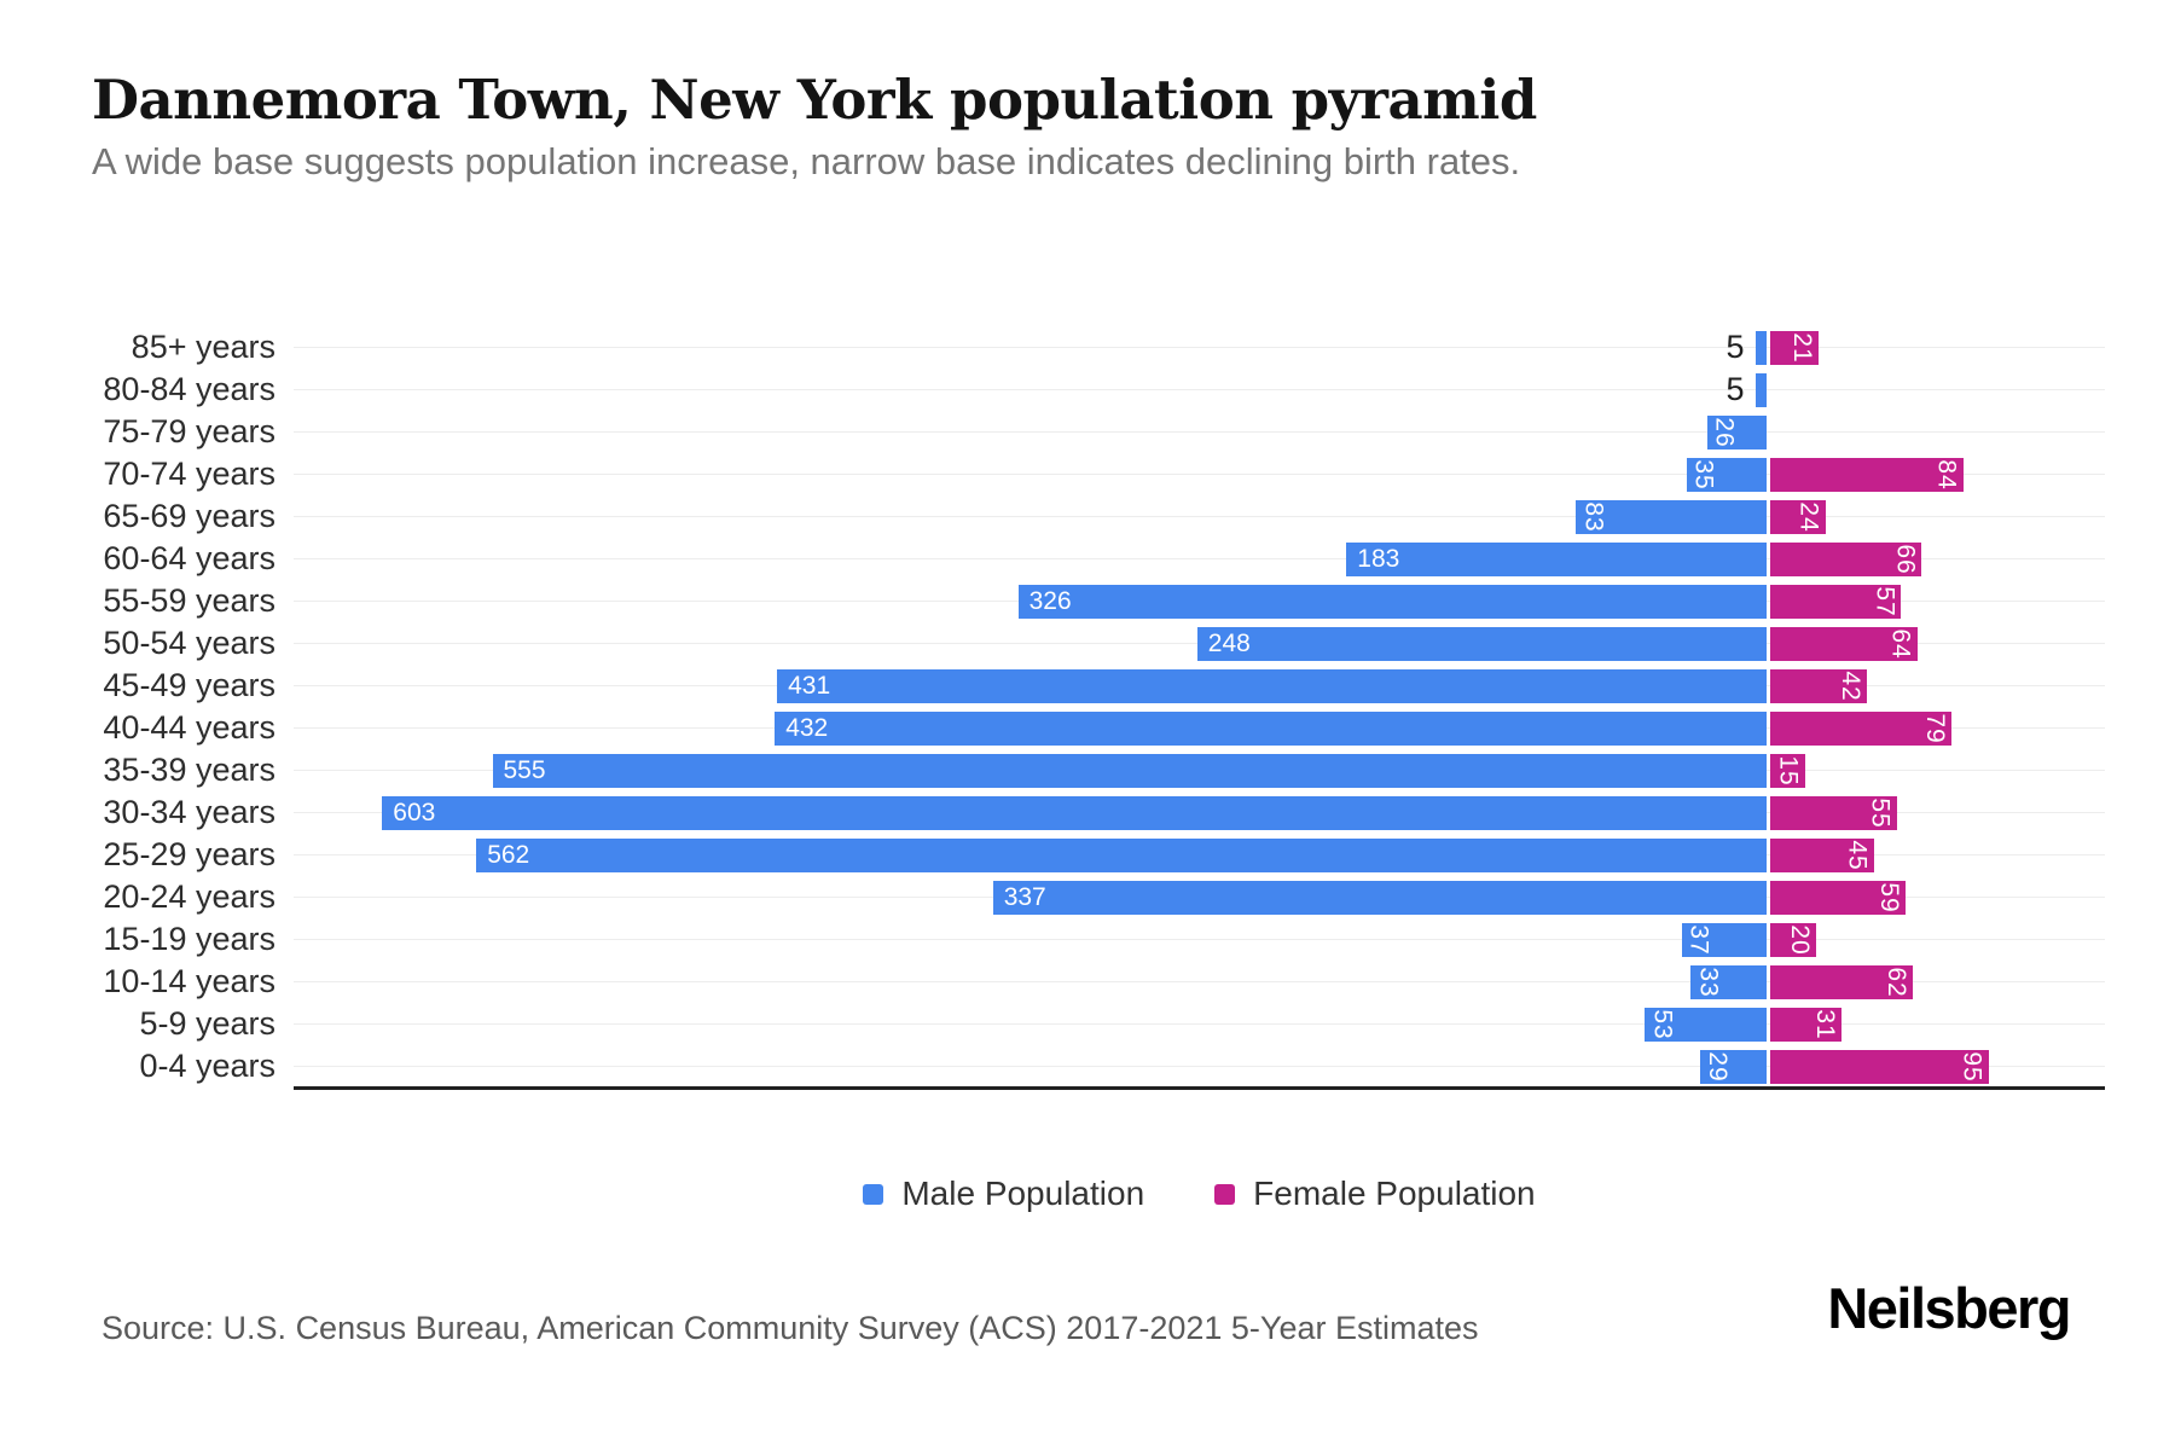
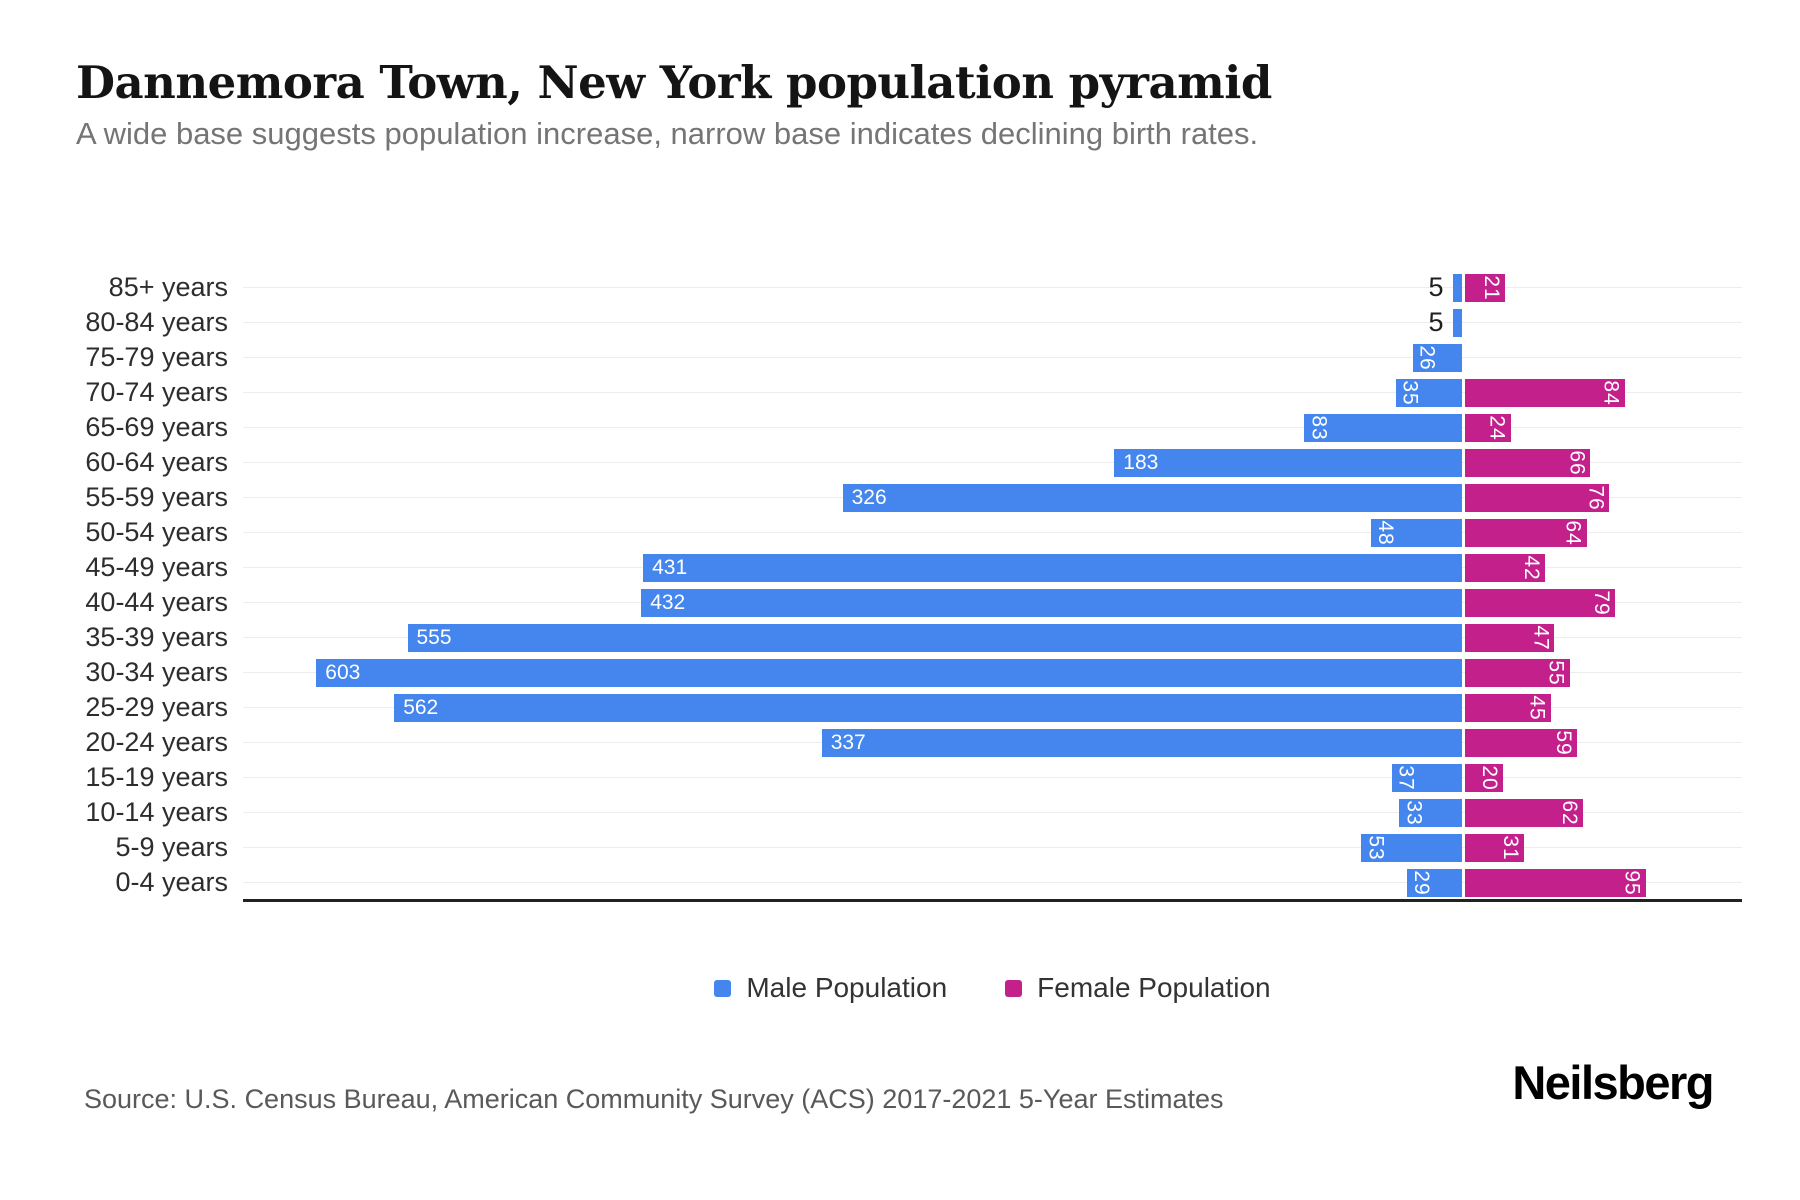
Female Population/55-59 years: 57 -> 76
Male Population/50-54 years: 248 -> 48
Female Population/35-39 years: 15 -> 47
